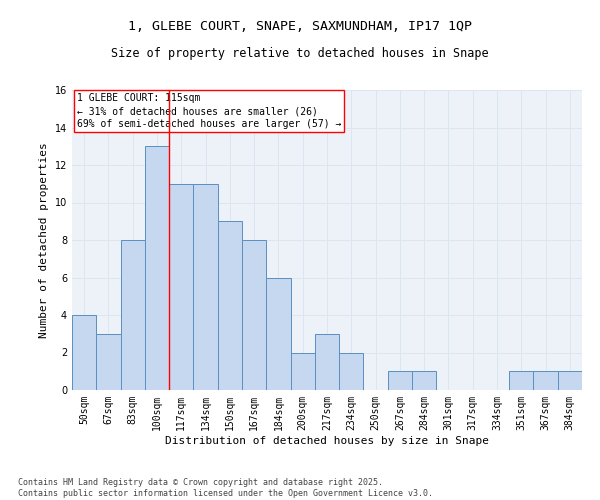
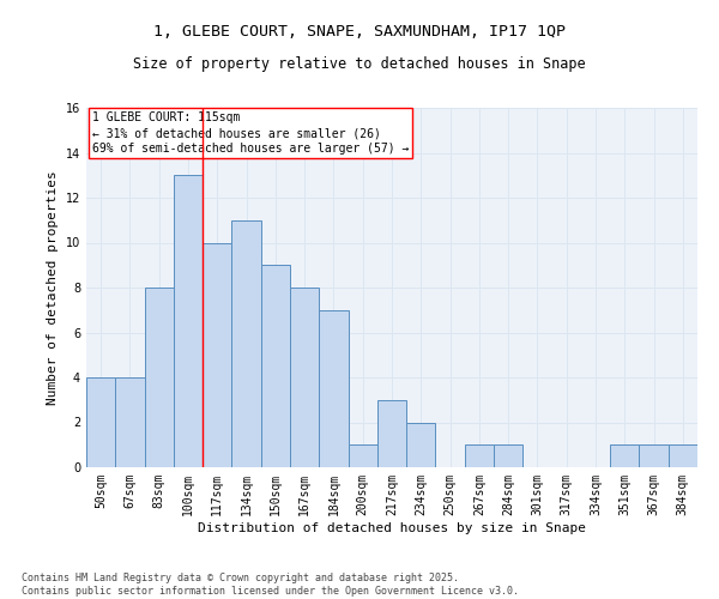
67sqm: 3 -> 4
117sqm: 11 -> 10
184sqm: 6 -> 7
200sqm: 2 -> 1
